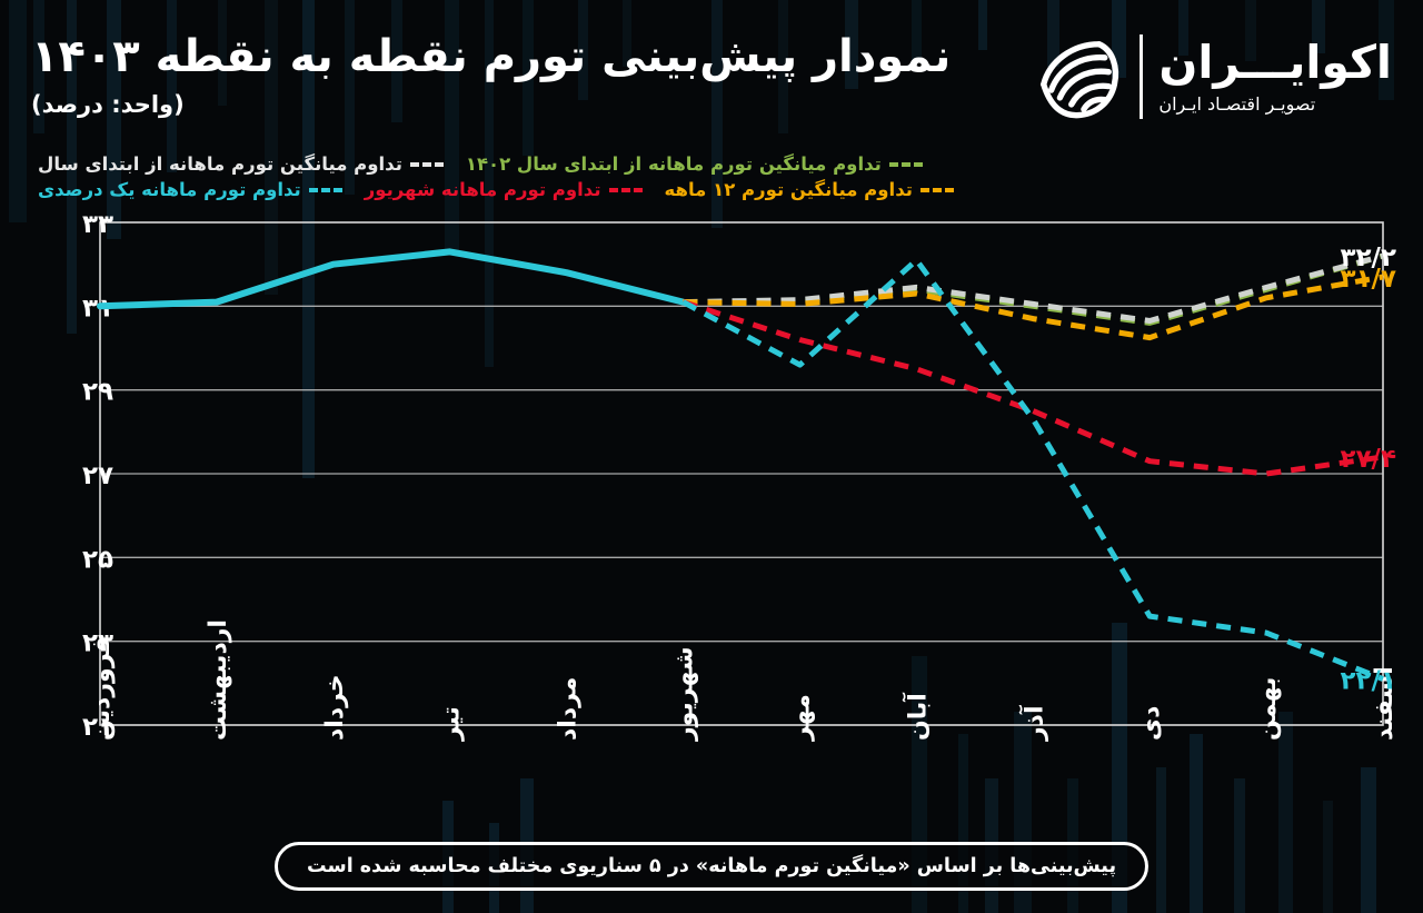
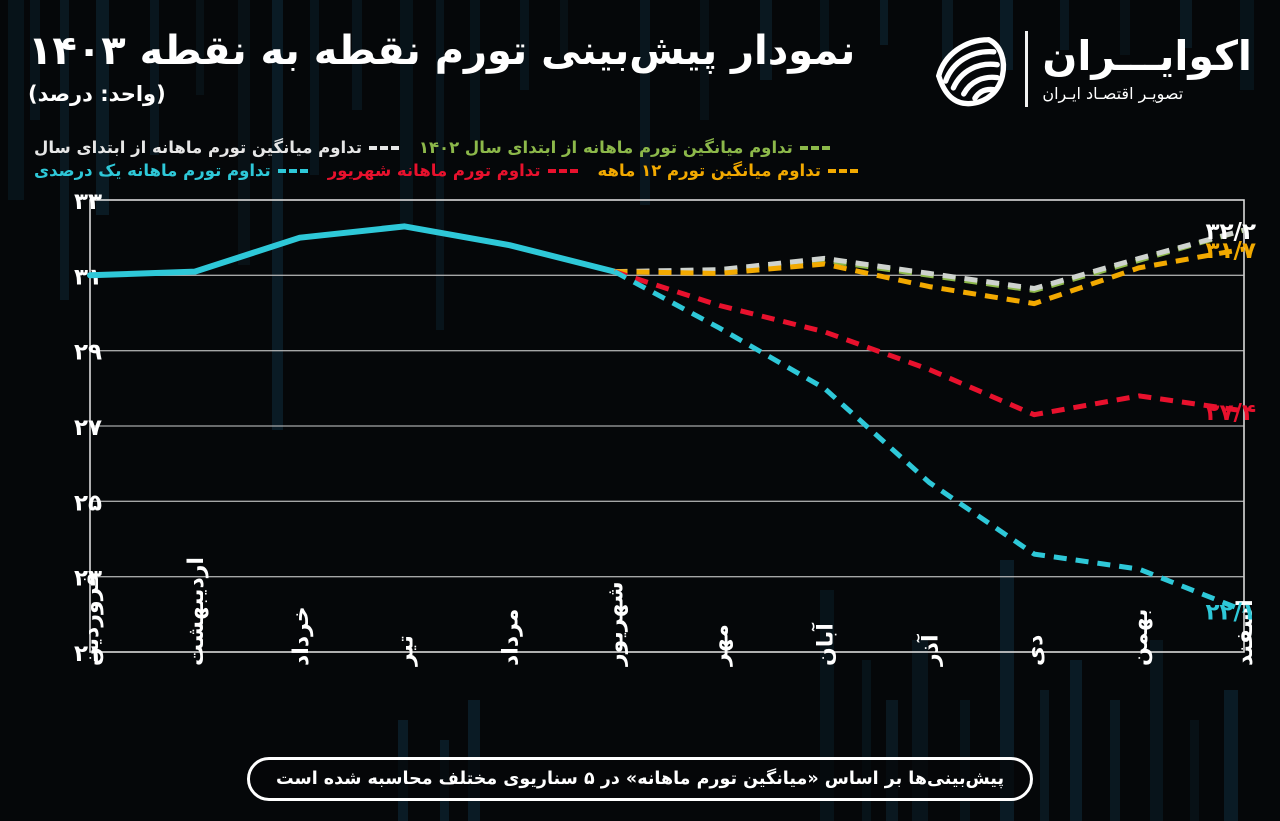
تداوم تورم ماهانه یک درصدی/آبان: 32.1 -> 28.0
تداوم تورم ماهانه یک درصدی/آذر: 28.3 -> 25.5
تداوم تورم ماهانه شهریور/بهمن: 27.0 -> 27.8
